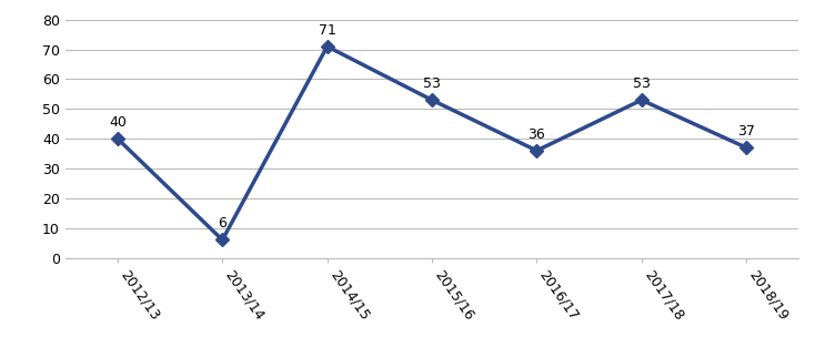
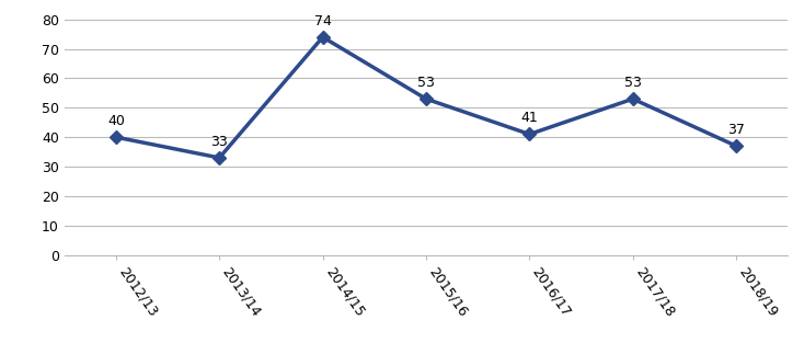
2013/14: 6 -> 33
2014/15: 71 -> 74
2016/17: 36 -> 41
